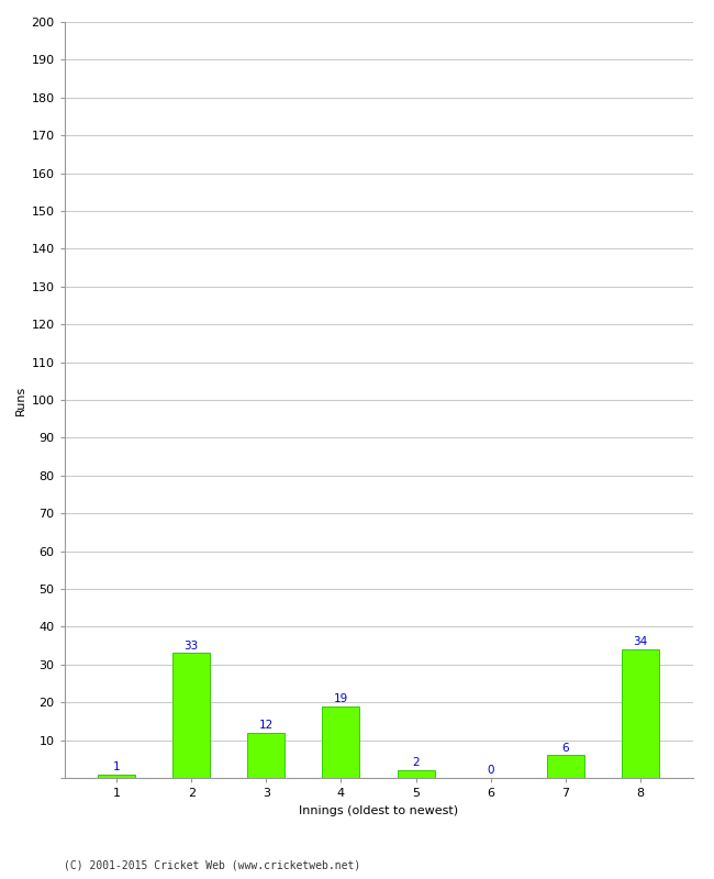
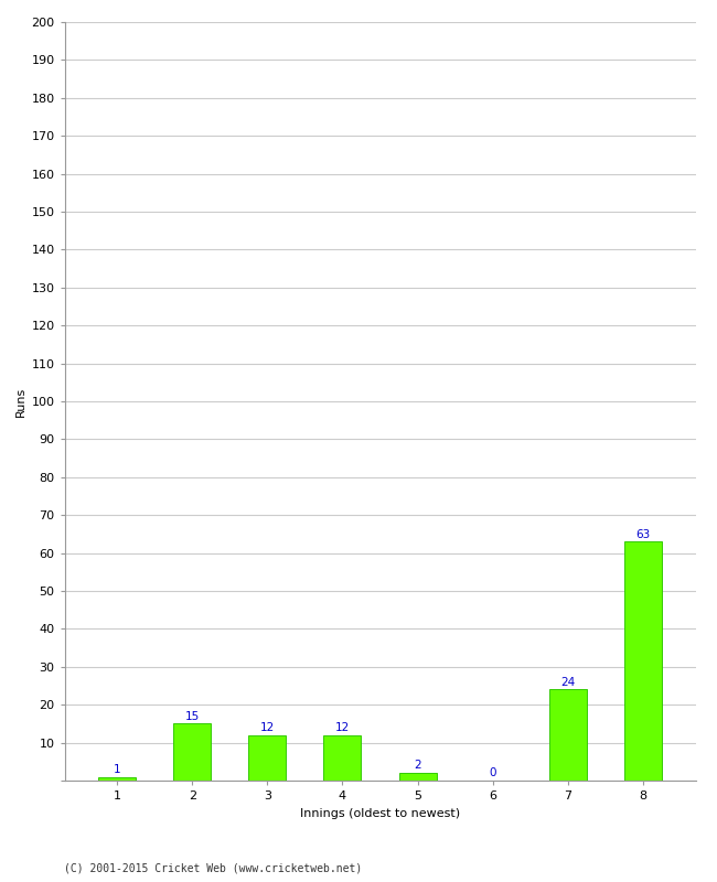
2: 33 -> 15
4: 19 -> 12
7: 6 -> 24
8: 34 -> 63
